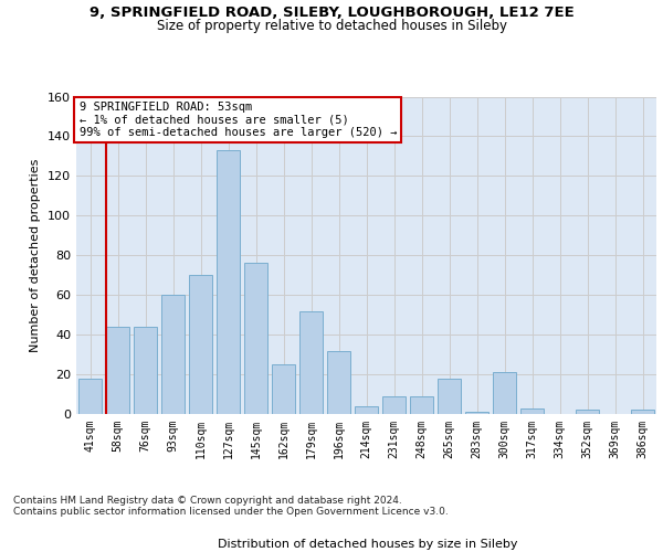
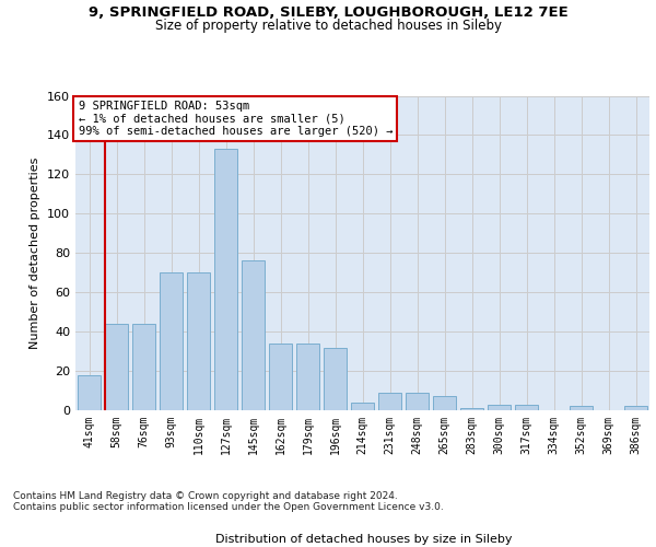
93sqm: 60 -> 70
162sqm: 25 -> 34
179sqm: 52 -> 34
265sqm: 18 -> 7
300sqm: 21 -> 3
